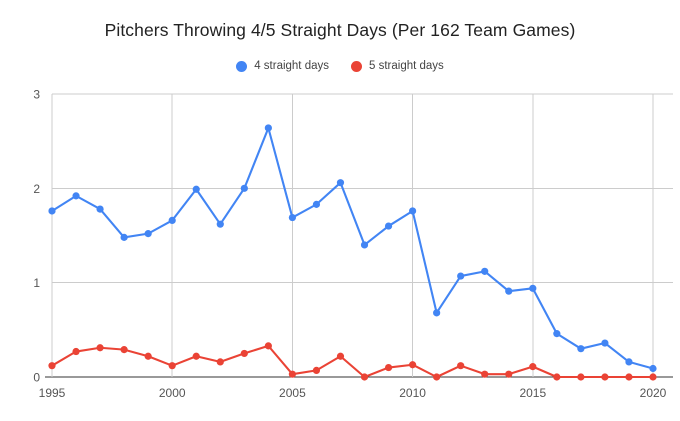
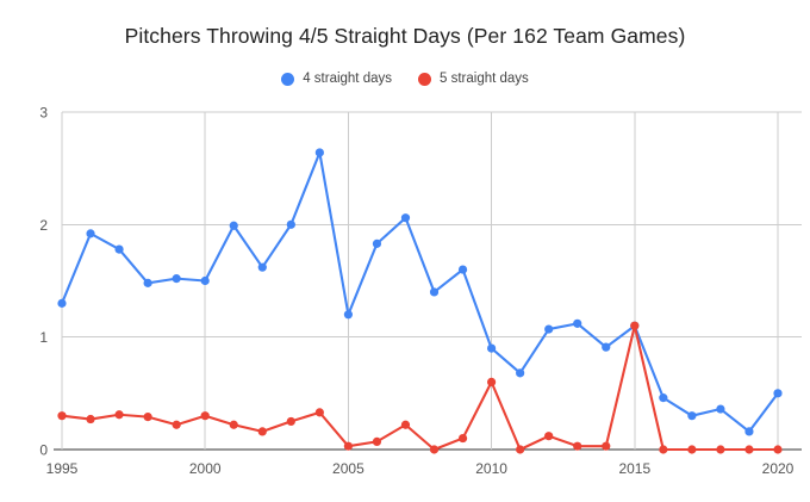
4 straight days/1995: 1.8 -> 1.3
5 straight days/1995: 0.1 -> 0.3
4 straight days/2000: 1.7 -> 1.5
5 straight days/2000: 0.1 -> 0.3
4 straight days/2005: 1.7 -> 1.2
4 straight days/2010: 1.8 -> 0.9
5 straight days/2010: 0.1 -> 0.6
4 straight days/2015: 0.9 -> 1.1
5 straight days/2015: 0.1 -> 1.1
4 straight days/2020: 0.1 -> 0.5
